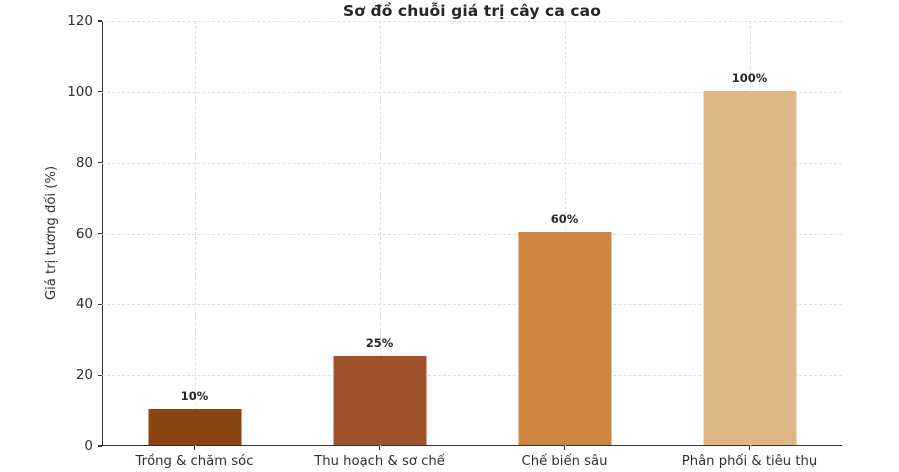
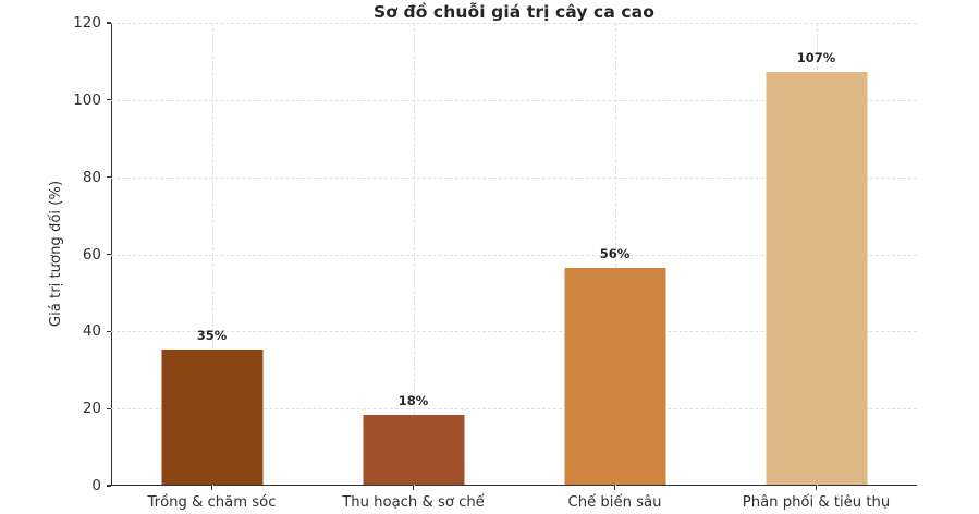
Trồng & chăm sóc: 10% -> 35%
Thu hoạch & sơ chế: 25% -> 18%
Chế biến sâu: 60% -> 56%
Phân phối & tiêu thụ: 100% -> 107%
